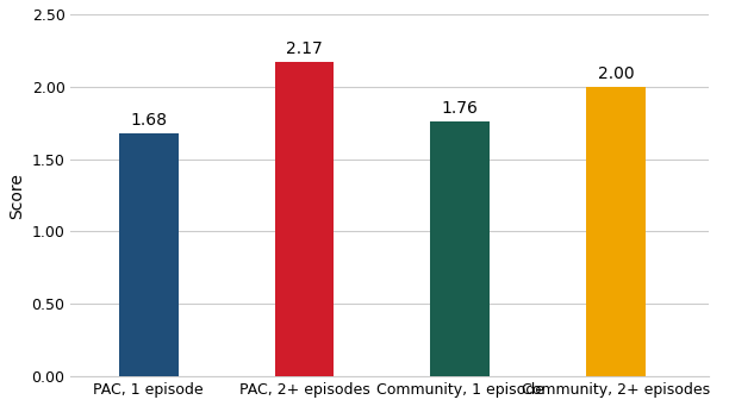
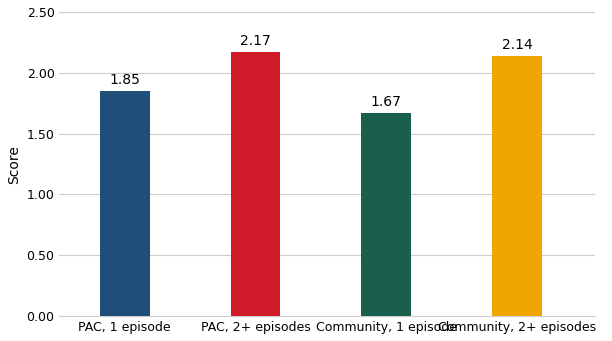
PAC, 1 episode: 1.68 -> 1.85
Community, 1 episode: 1.76 -> 1.67
Community, 2+ episodes: 2.00 -> 2.14
